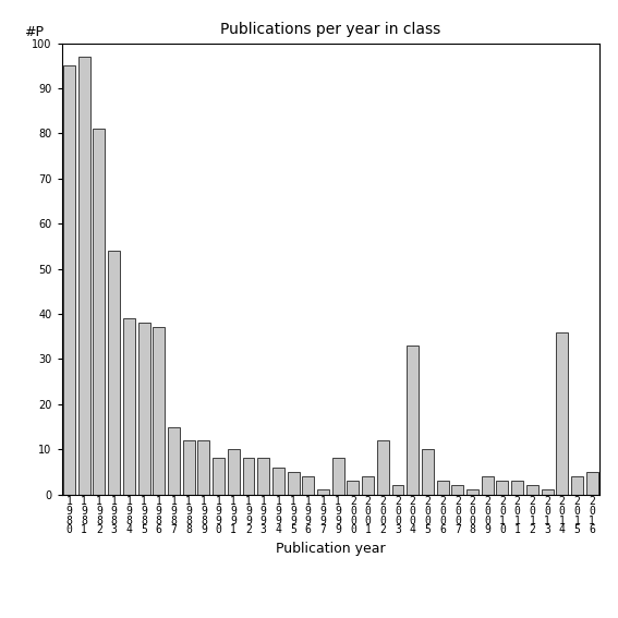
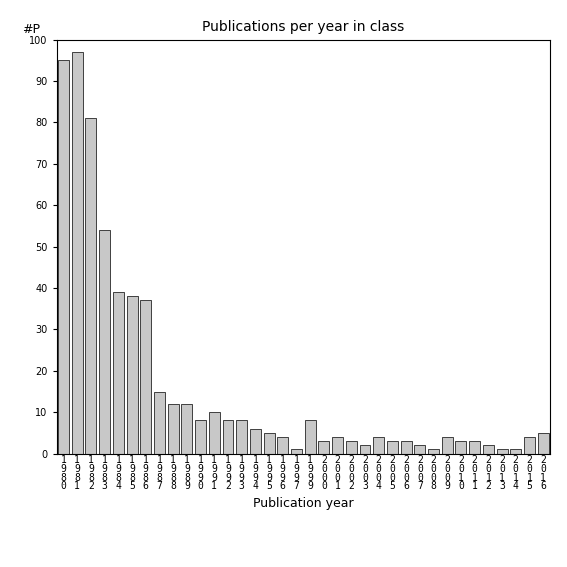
2 0 0 2: 12 -> 3
2 0 0 4: 33 -> 4
2 0 0 5: 10 -> 3
2 0 1 4: 36 -> 1
